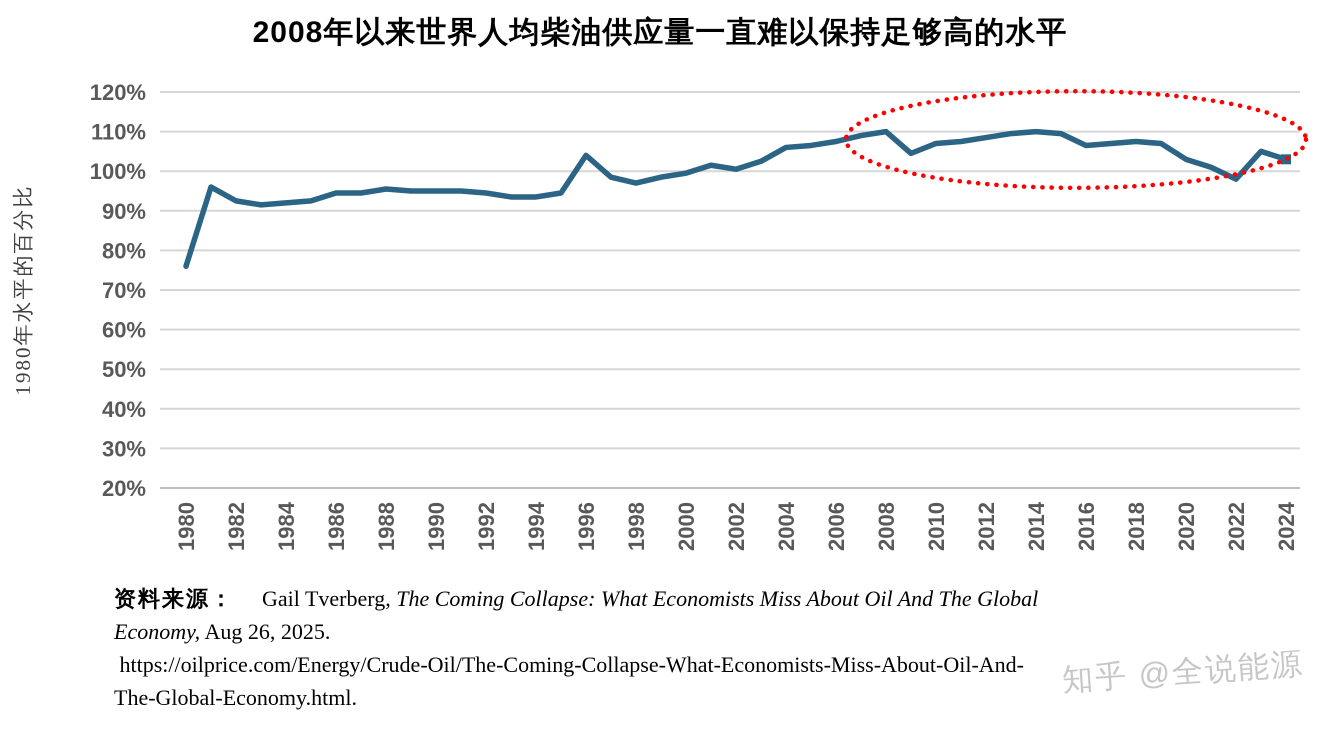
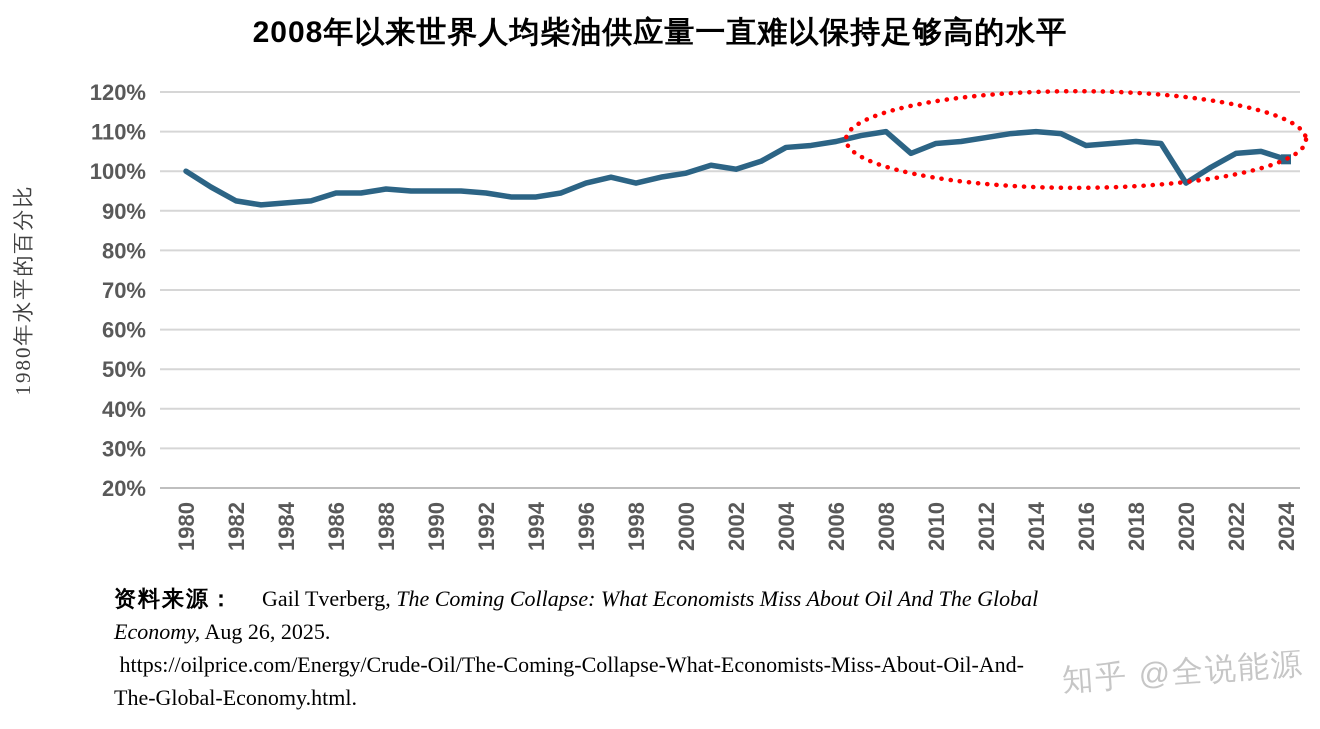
1980: 76% -> 100%
1996: 104% -> 97%
2020: 103% -> 97%
2022: 98% -> 104%
